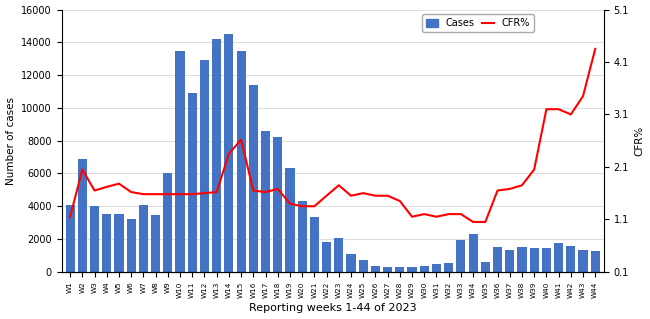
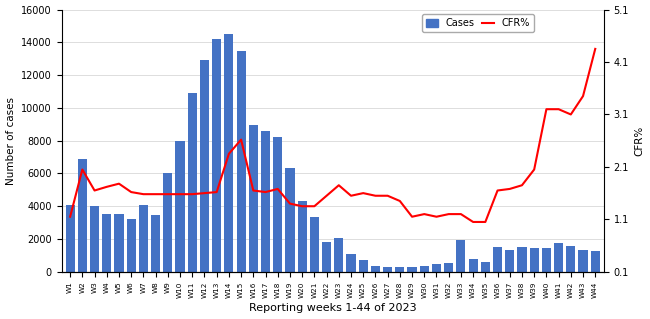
Cases/W10: 13500 -> 8000
Cases/W16: 11400 -> 9000
Cases/W34: 2300 -> 800
